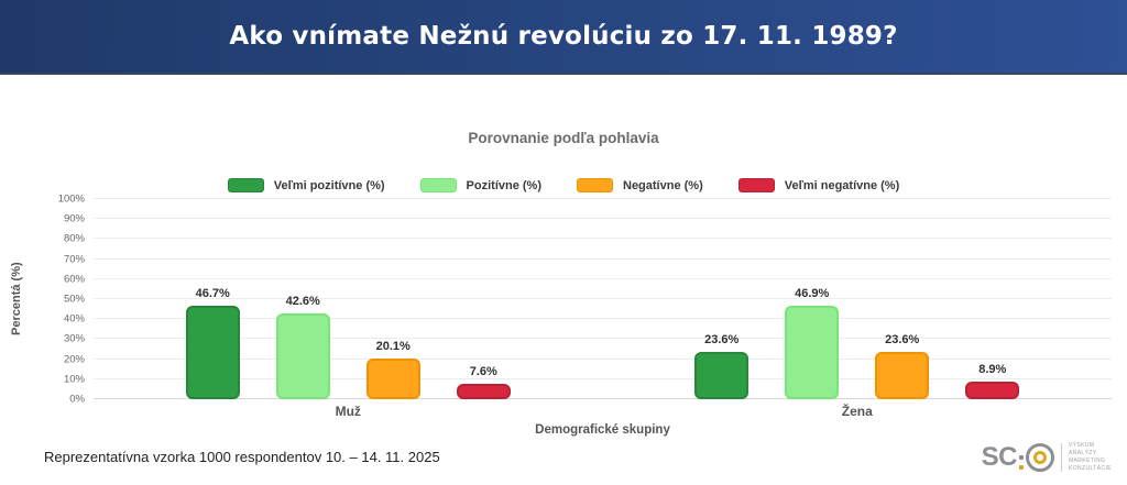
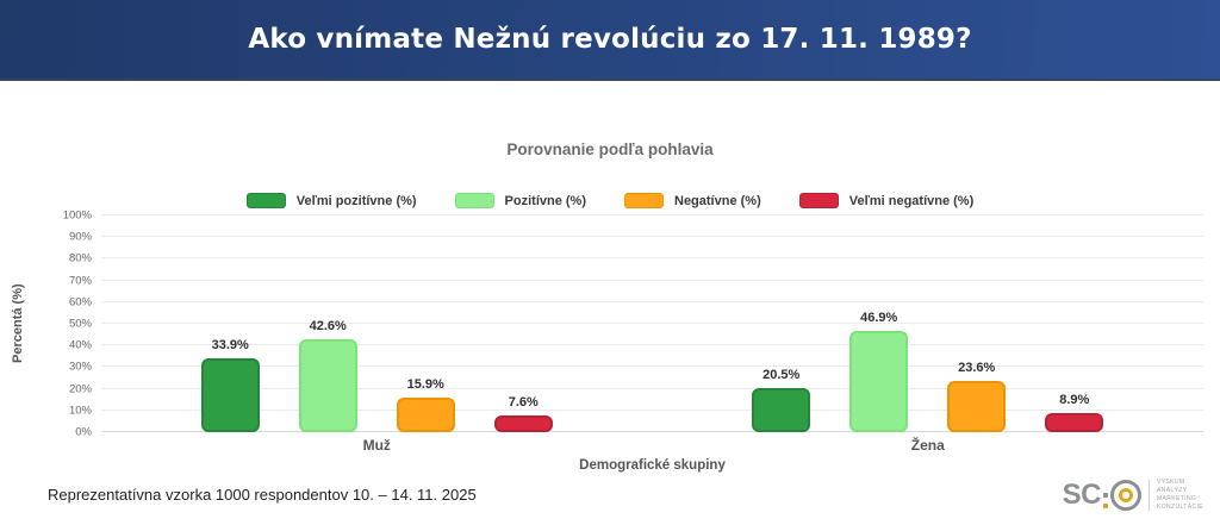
Veľmi pozitívne (%)/Muž: 46.7% -> 33.9%
Negatívne (%)/Muž: 20.1% -> 15.9%
Veľmi pozitívne (%)/Žena: 23.6% -> 20.5%
